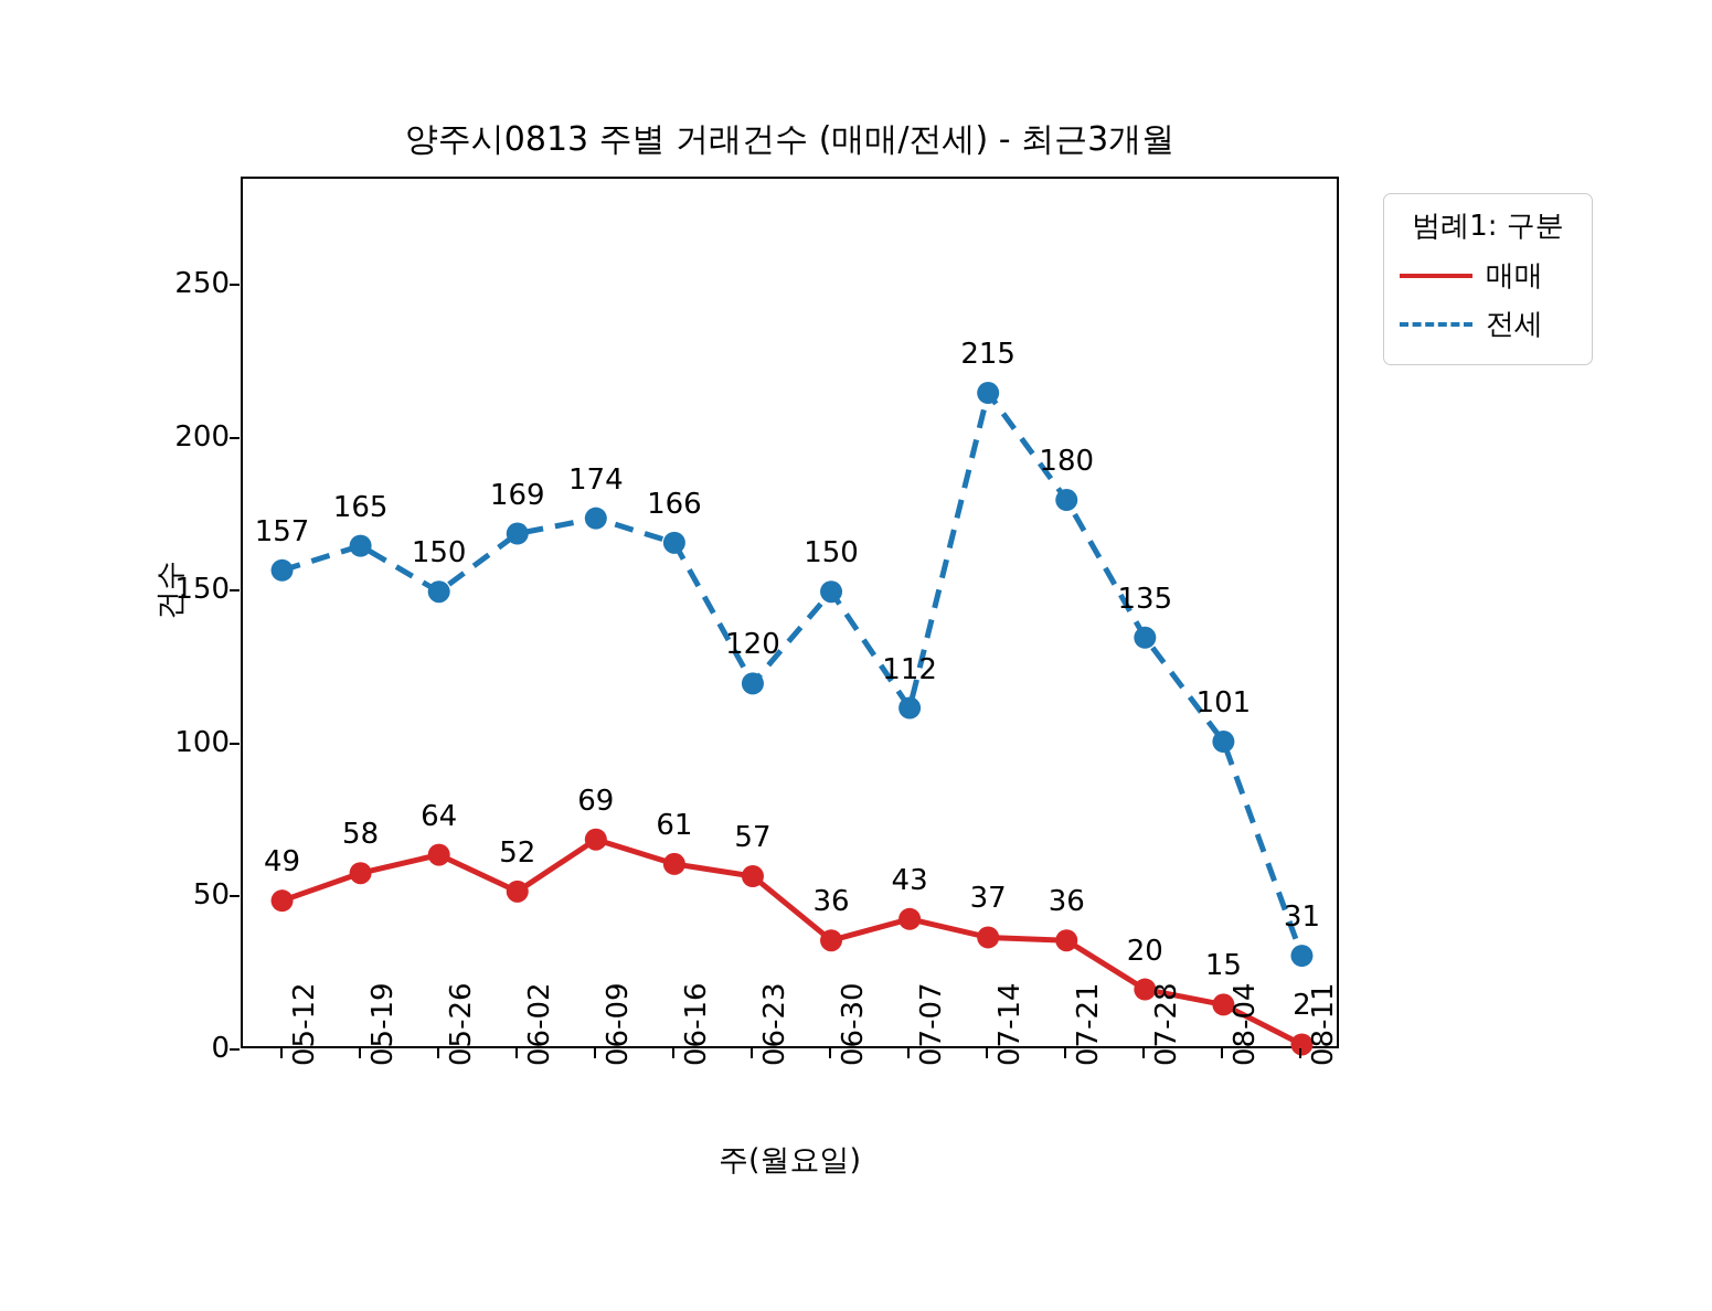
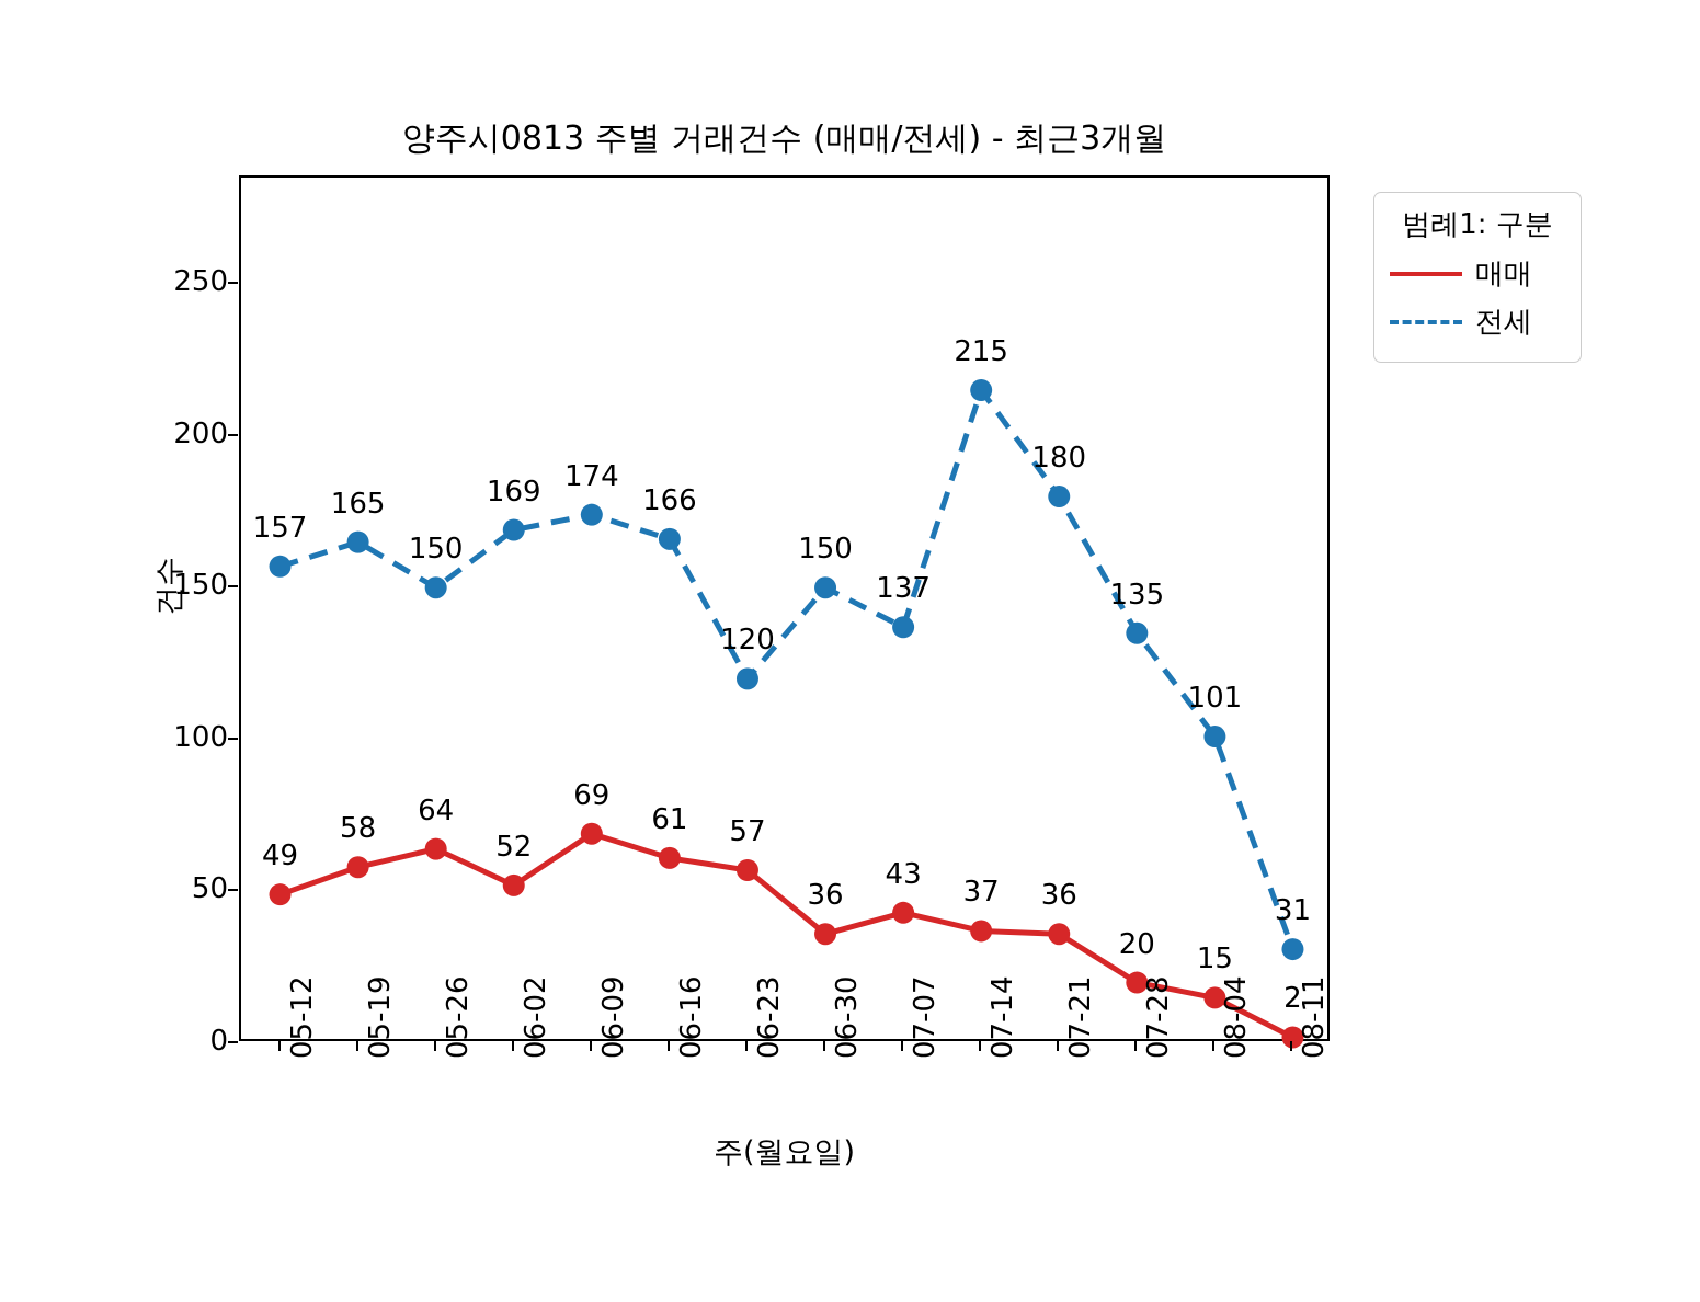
전세/07-07: 112 -> 137
